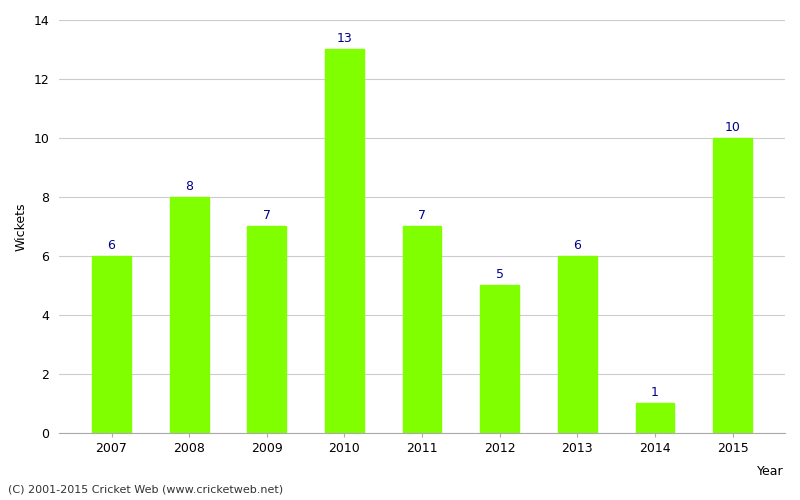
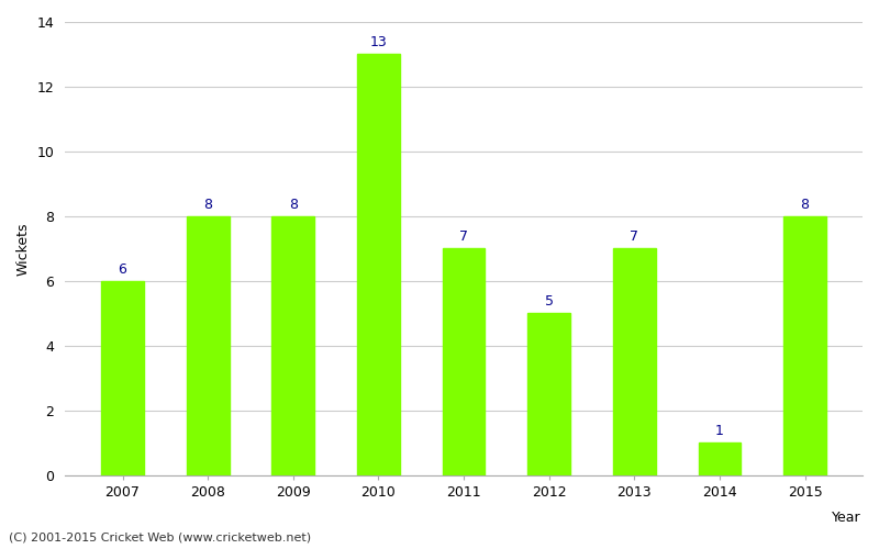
2009: 7 -> 8
2013: 6 -> 7
2015: 10 -> 8
